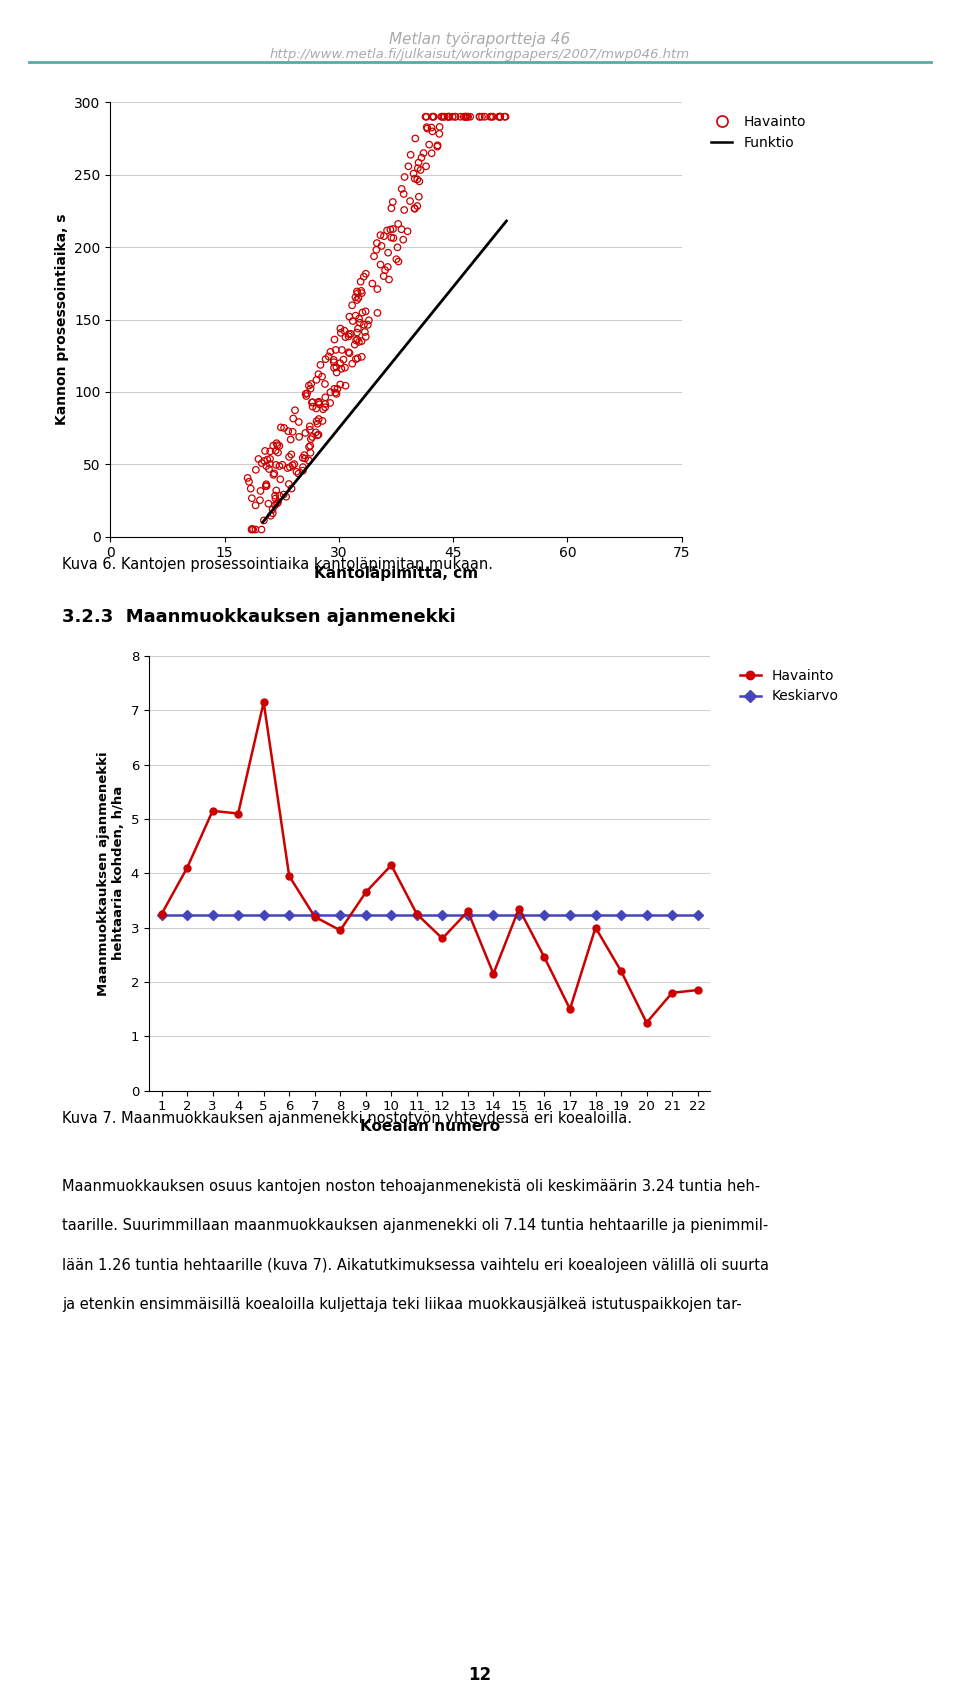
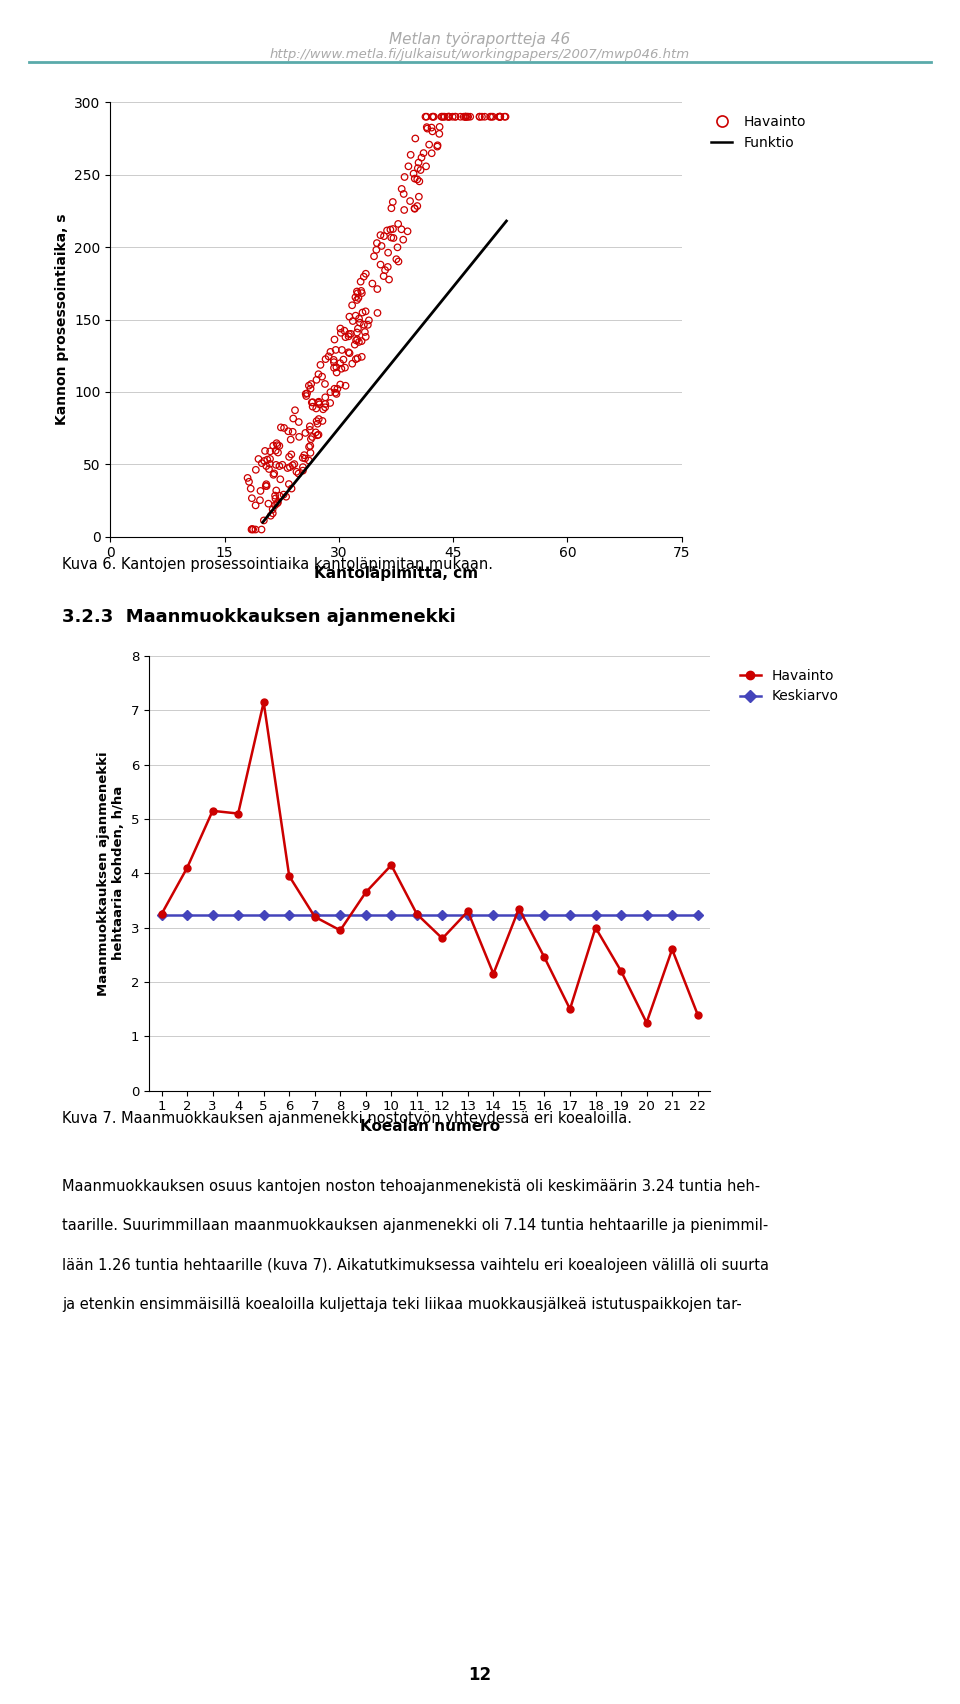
Havainto/21: 1.80 -> 2.60
Havainto/22: 1.85 -> 1.40
